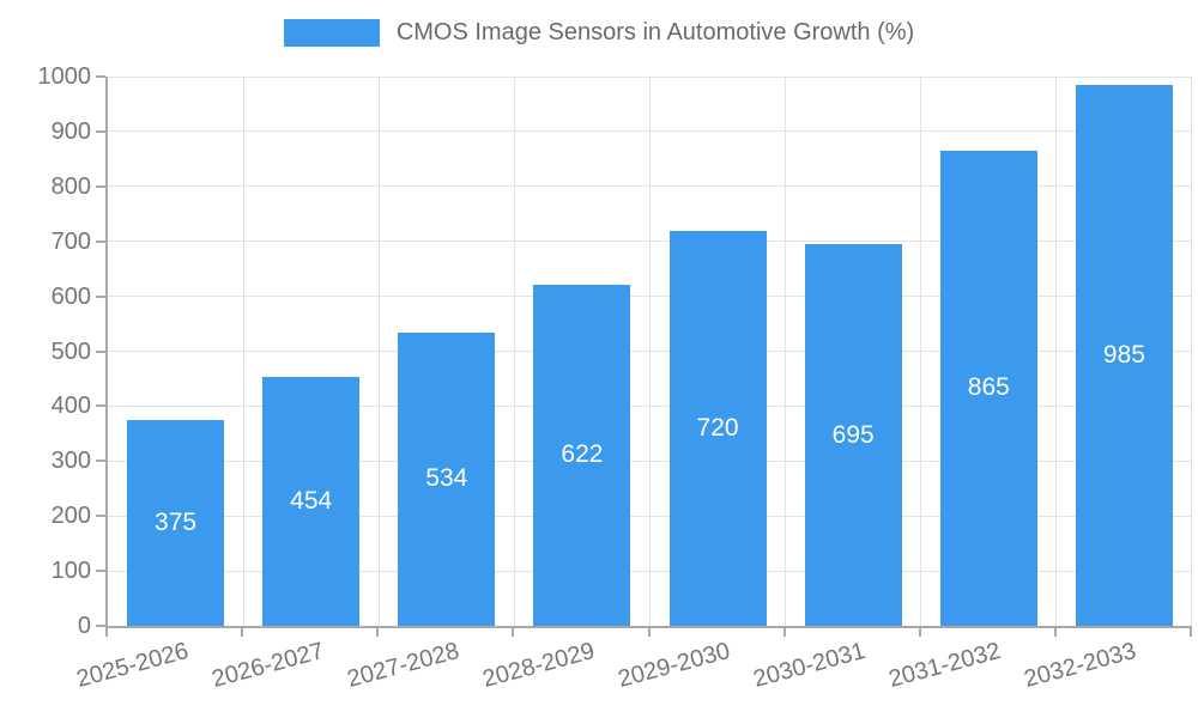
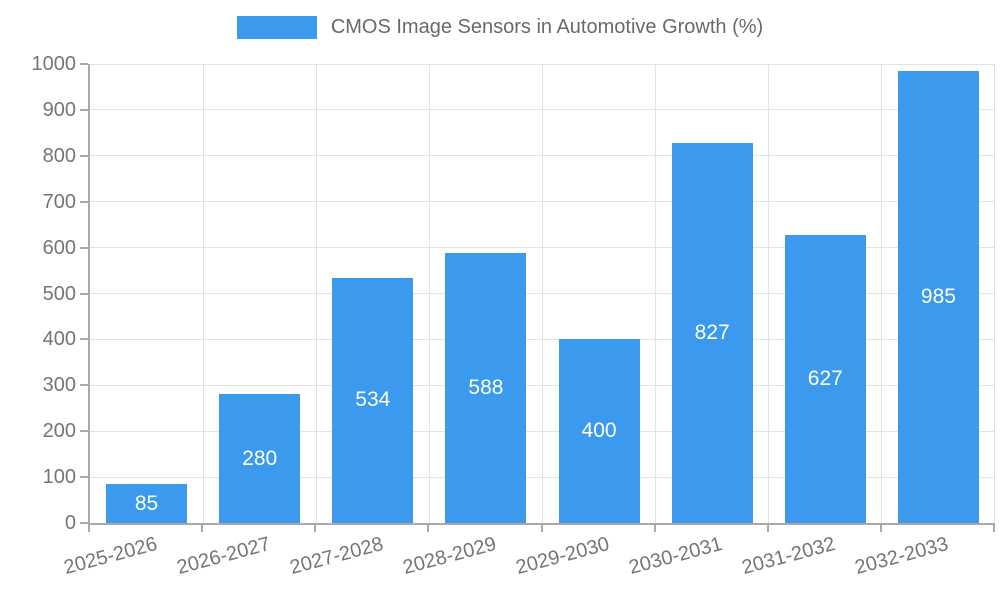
2025-2026: 375 -> 85
2026-2027: 454 -> 280
2028-2029: 622 -> 588
2029-2030: 720 -> 400
2030-2031: 695 -> 827
2031-2032: 865 -> 627
